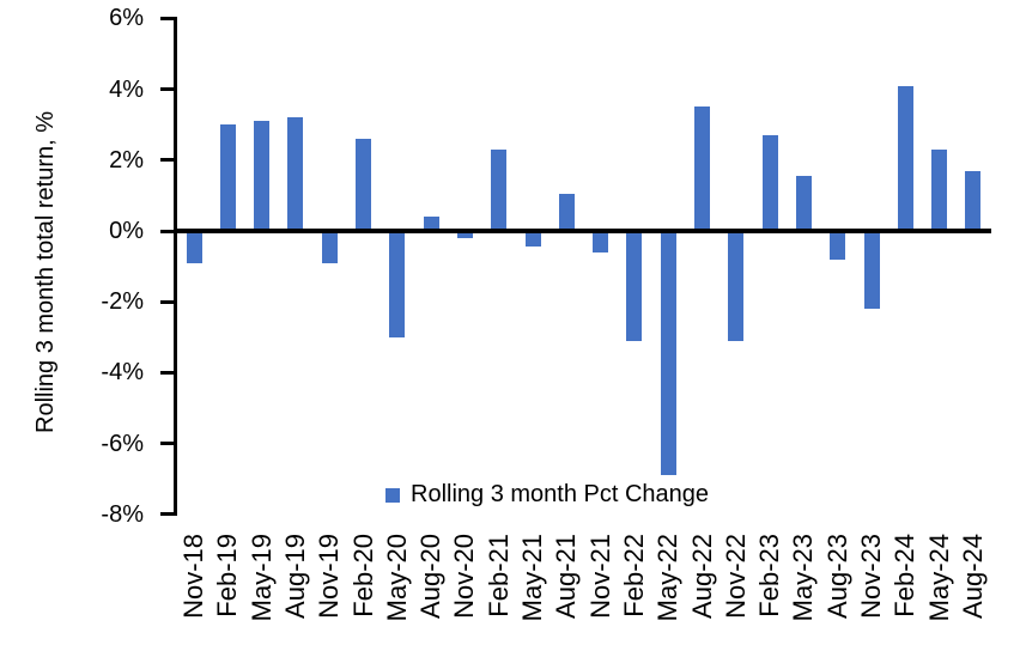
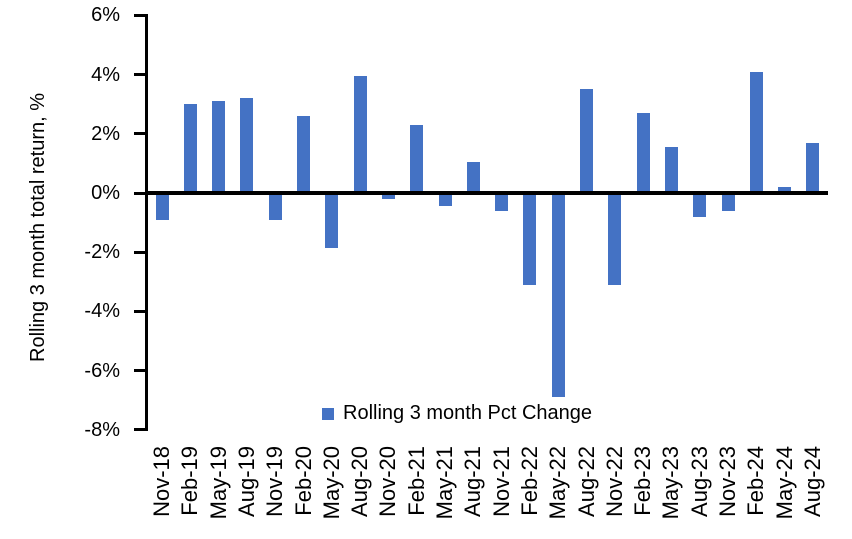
May-20: -3.0% -> -1.9%
Aug-20: 0.4% -> 4.0%
Nov-23: -2.2% -> -0.6%
May-24: 2.3% -> 0.2%
